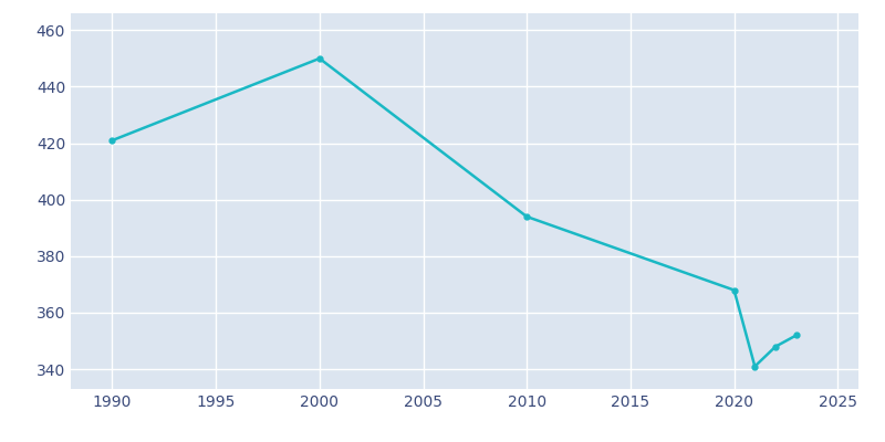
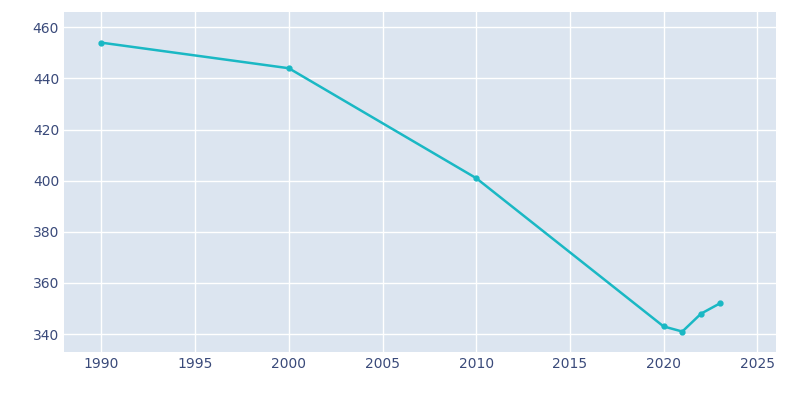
1990: 421 -> 454
2000: 450 -> 444
2010: 394 -> 401
2020: 368 -> 343
